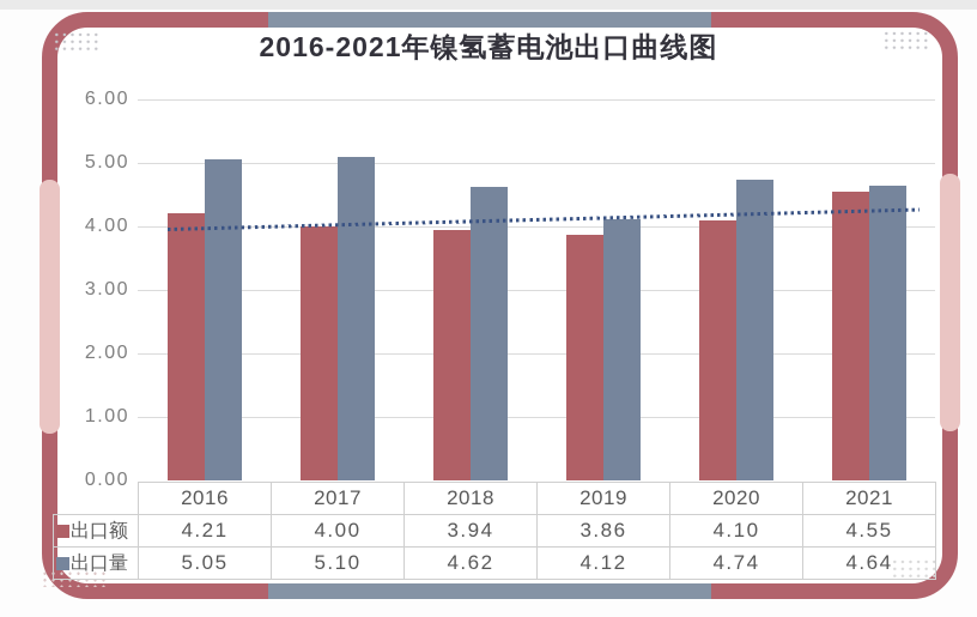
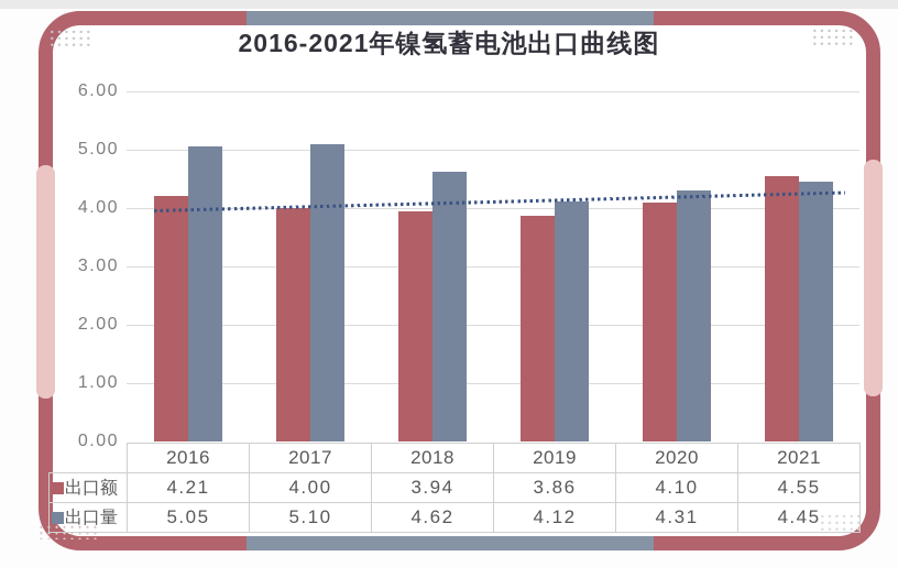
出口量/2020: 4.74 -> 4.31
出口量/2021: 4.64 -> 4.45
